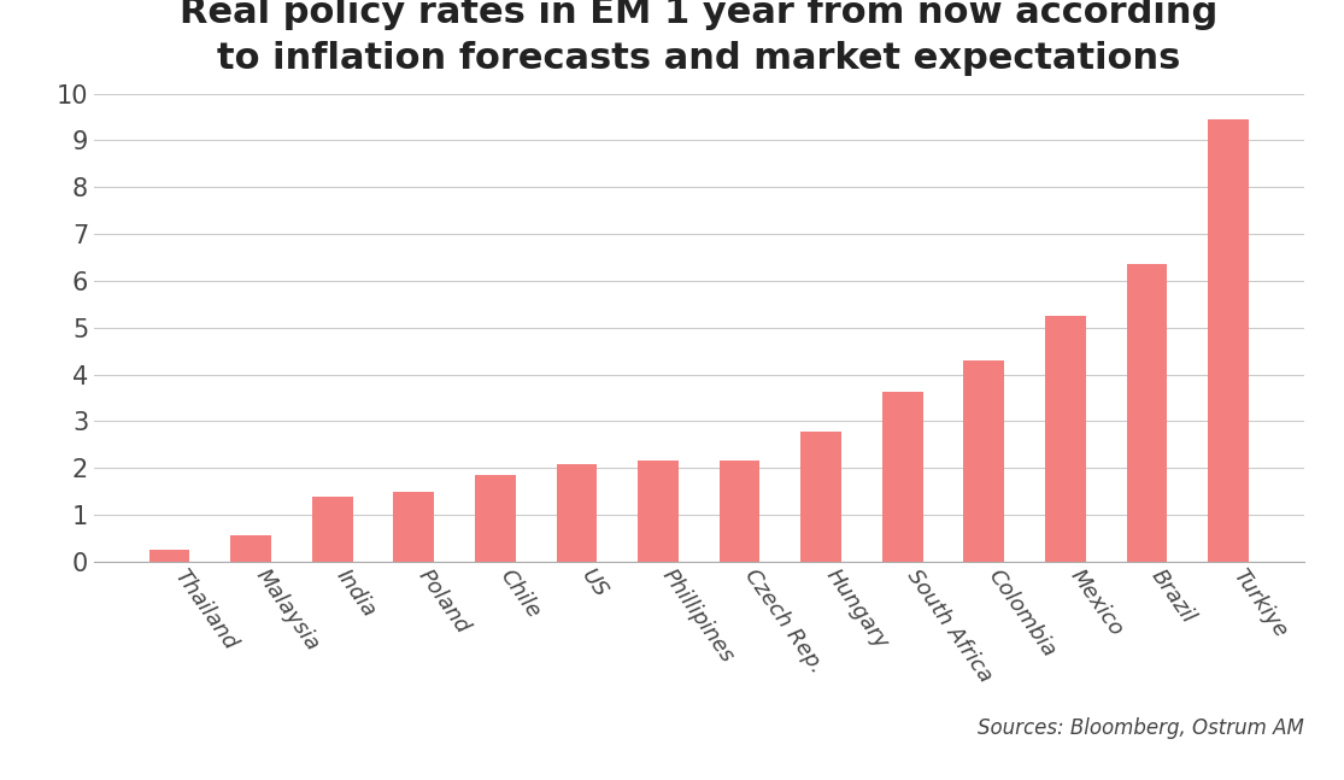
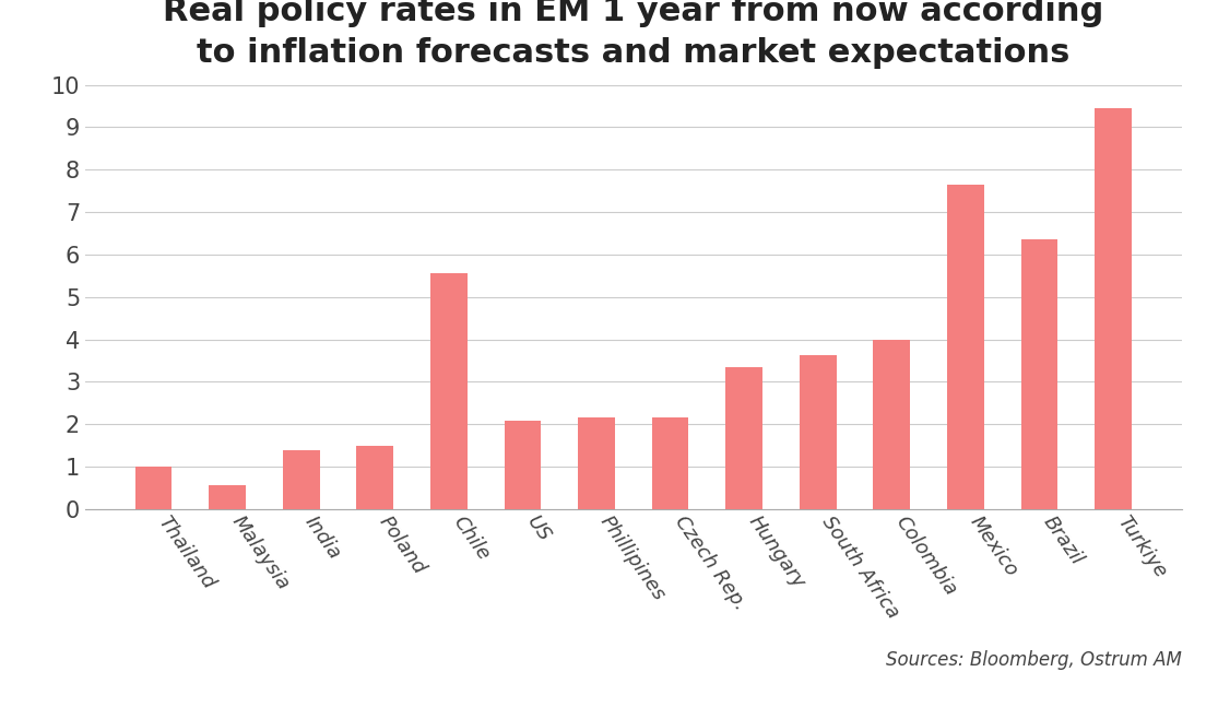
Thailand: 0.25 -> 1.00
Chile: 1.85 -> 5.55
Hungary: 2.78 -> 3.35
Colombia: 4.30 -> 4.00
Mexico: 5.25 -> 7.65
